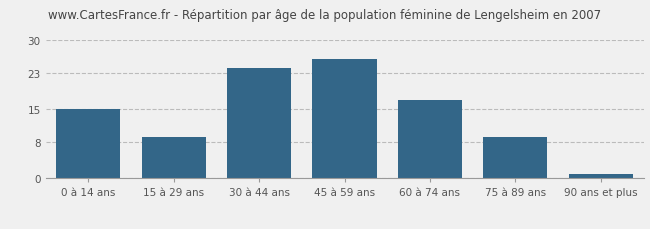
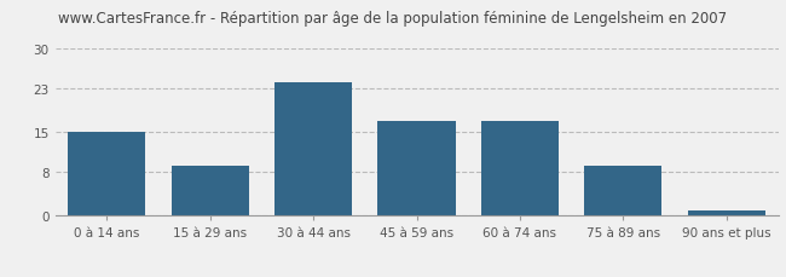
45 à 59 ans: 26 -> 17
